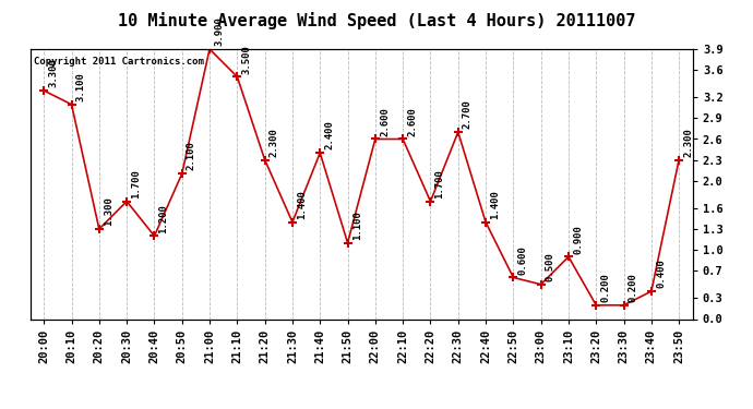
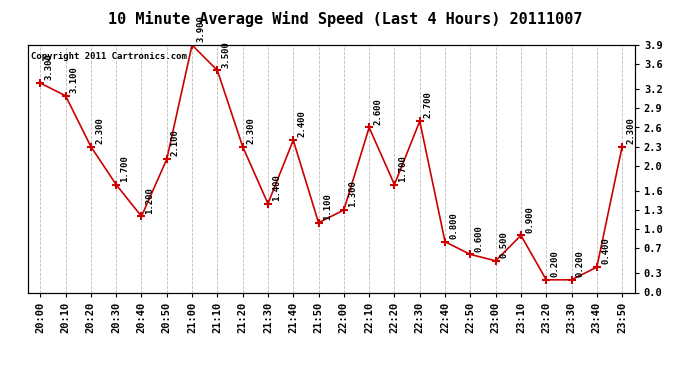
20:20: 1.300 -> 2.300
22:00: 2.600 -> 1.300
22:40: 1.400 -> 0.800
